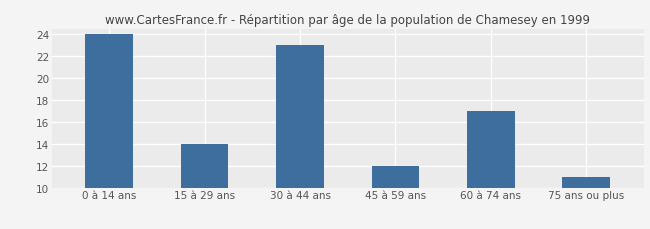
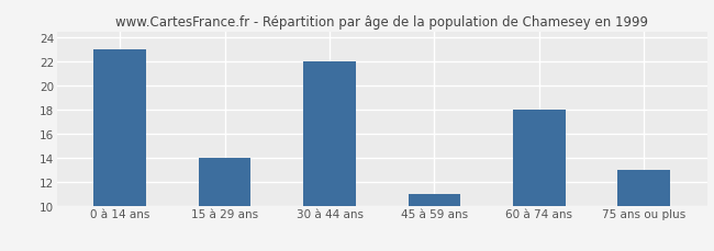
0 à 14 ans: 24 -> 23
30 à 44 ans: 23 -> 22
45 à 59 ans: 12 -> 11
60 à 74 ans: 17 -> 18
75 ans ou plus: 11 -> 13
